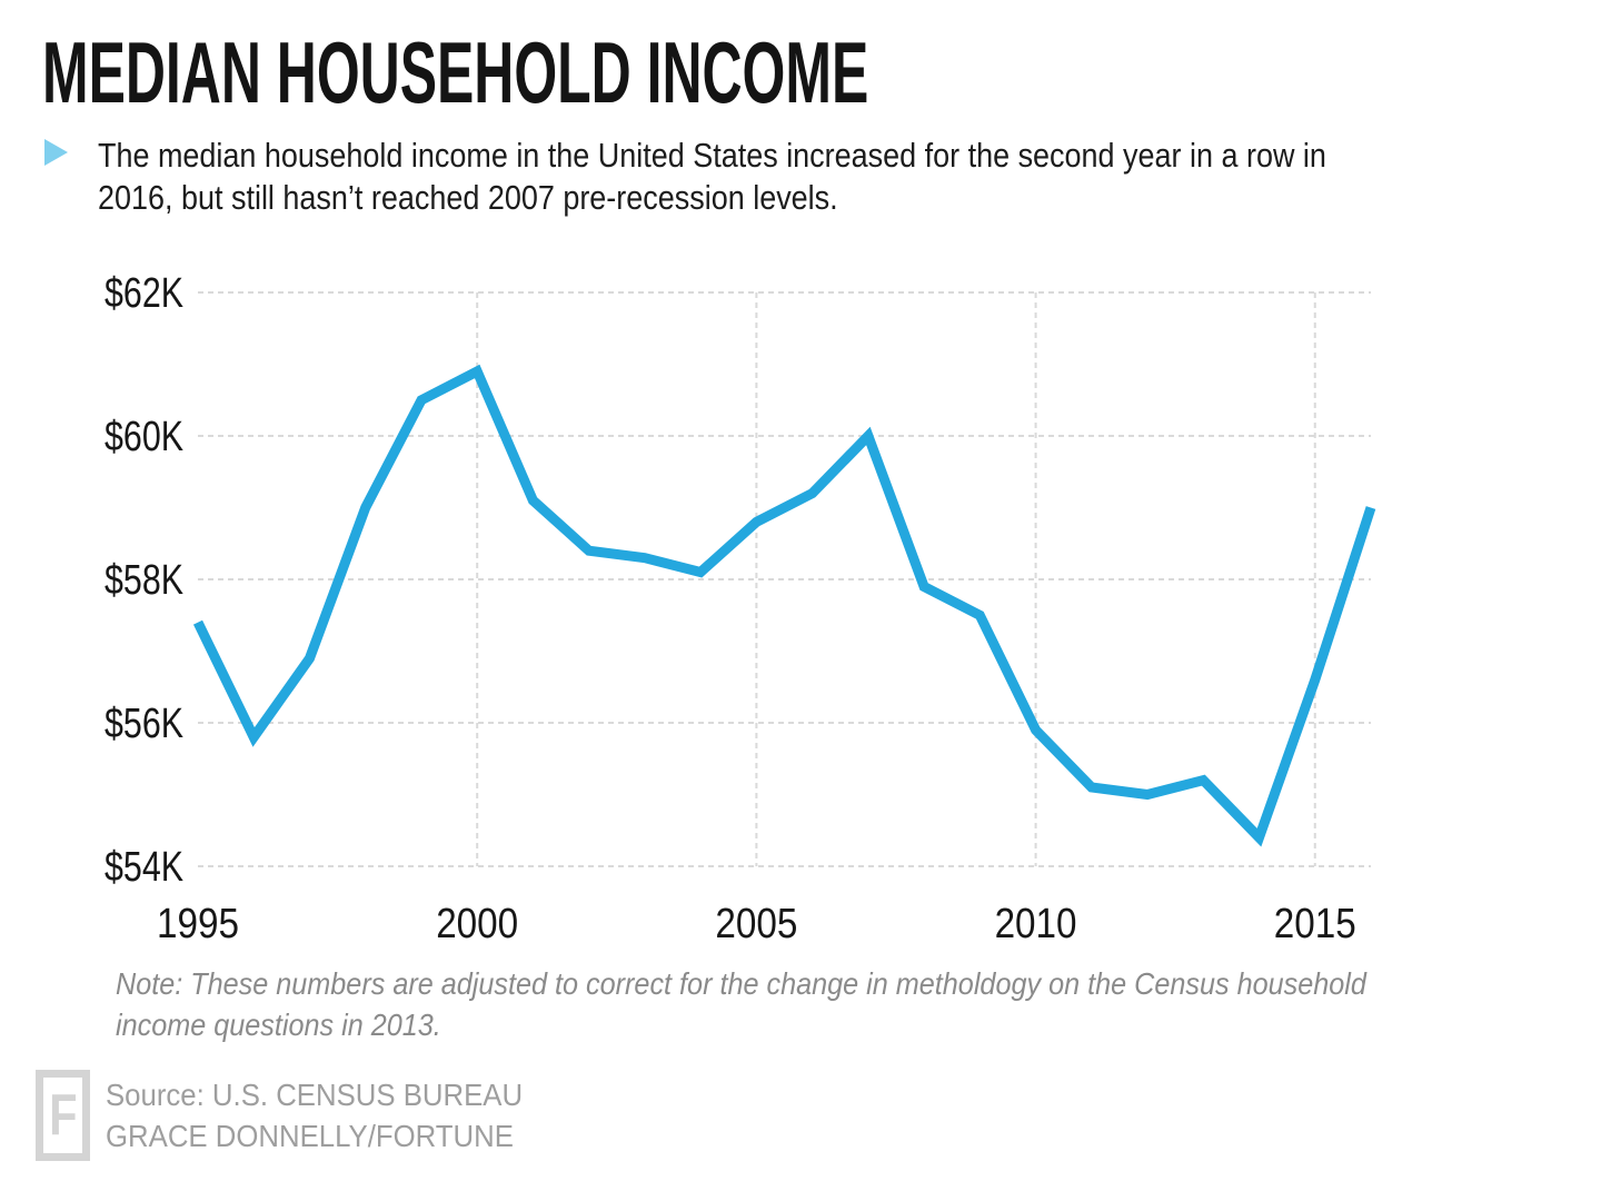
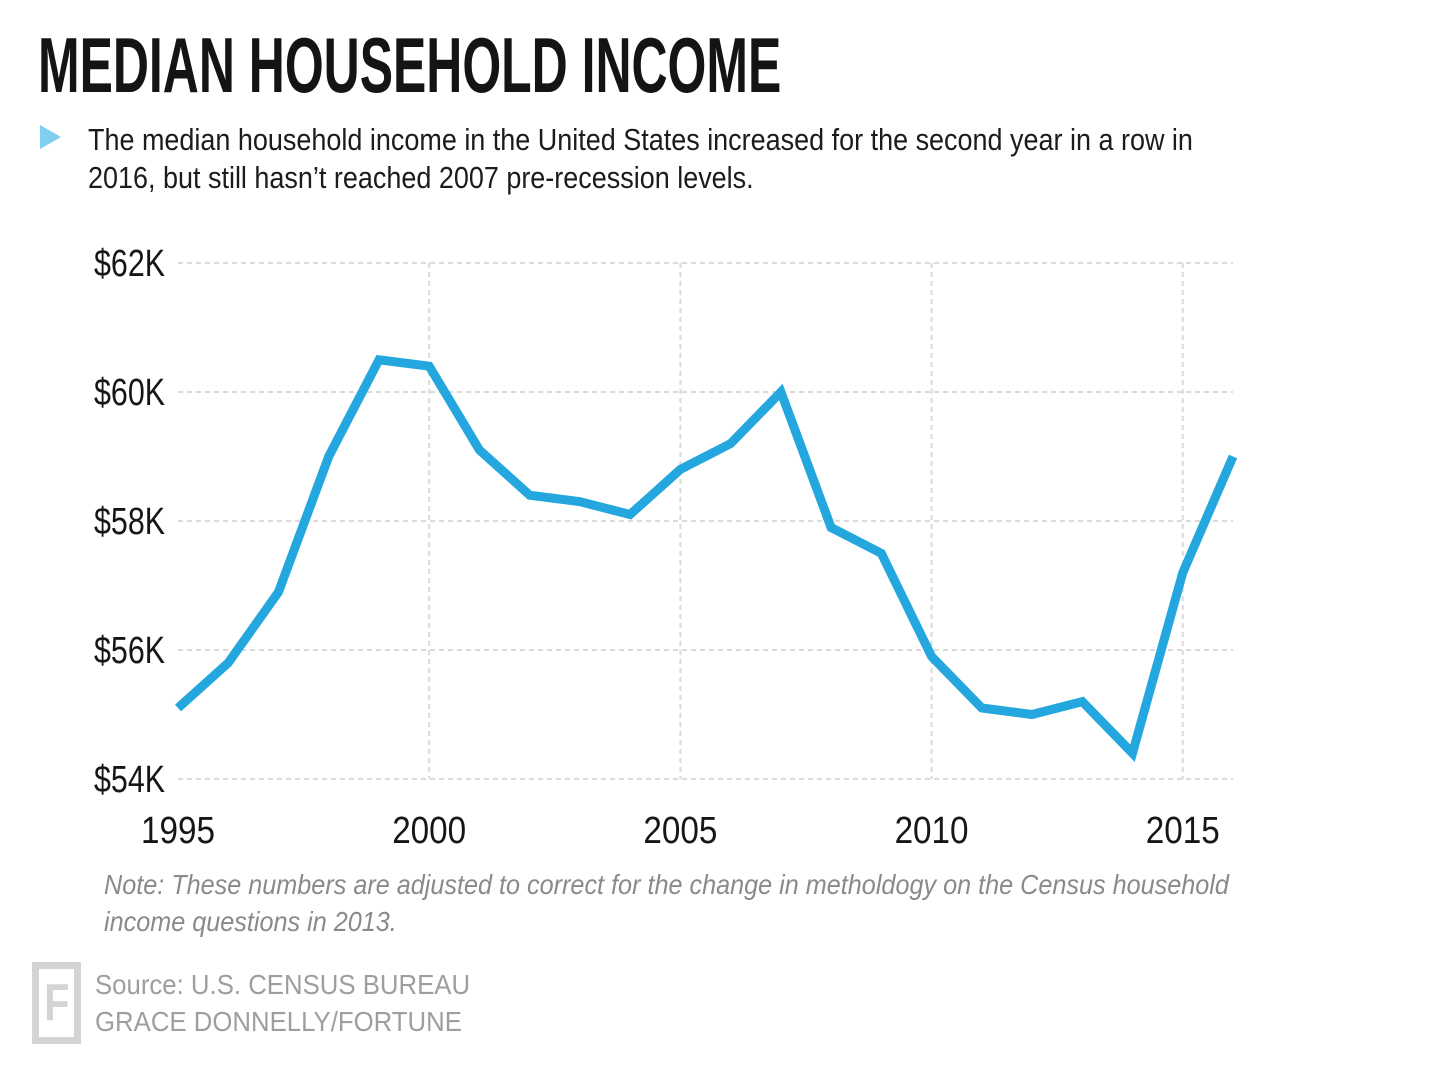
1995: $57.4K -> $55.1K
2000: $60.9K -> $60.4K
2015: $56.6K -> $57.2K
